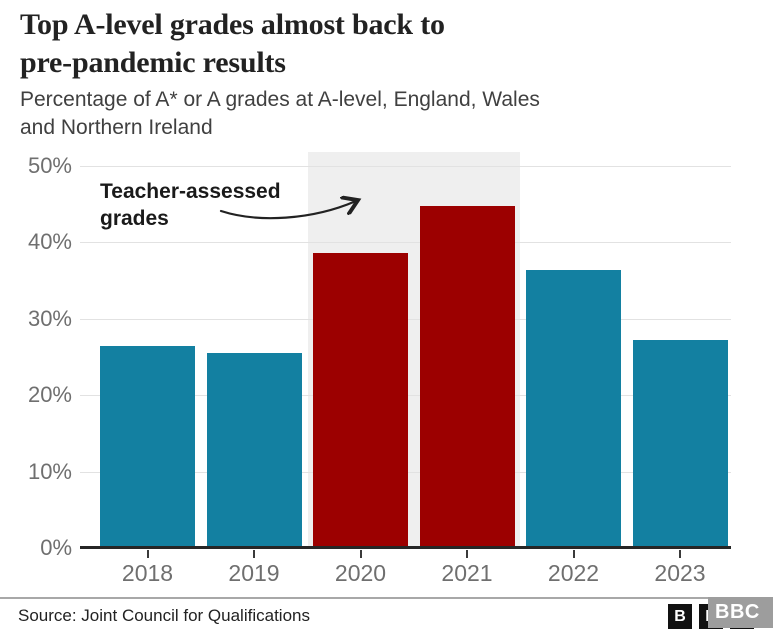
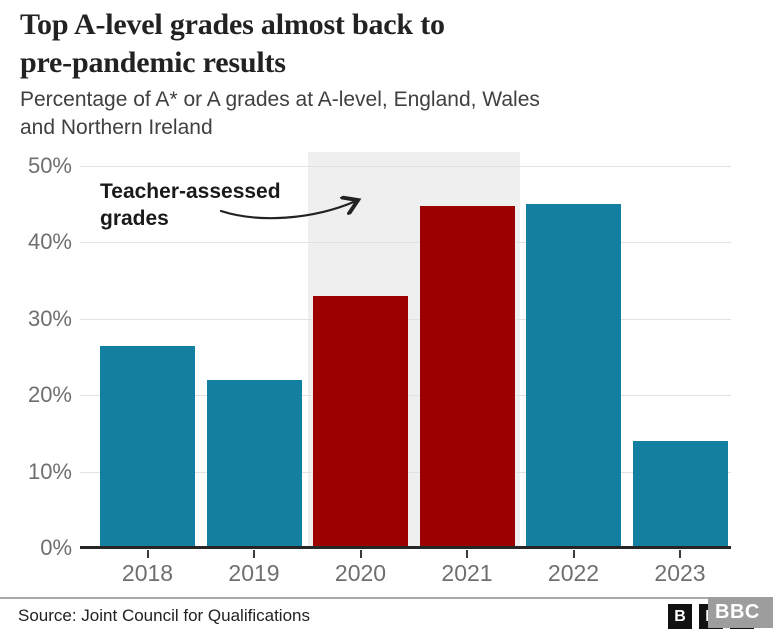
2019: 26% -> 22%
2020: 39% -> 33%
2022: 36% -> 45%
2023: 27% -> 14%
